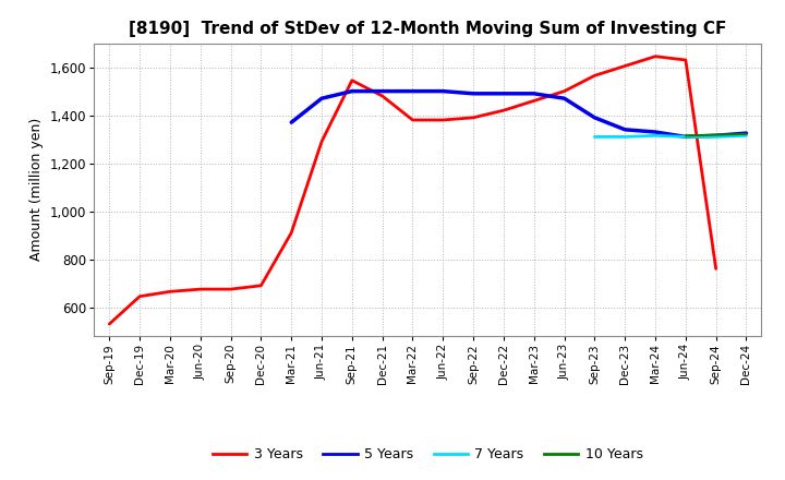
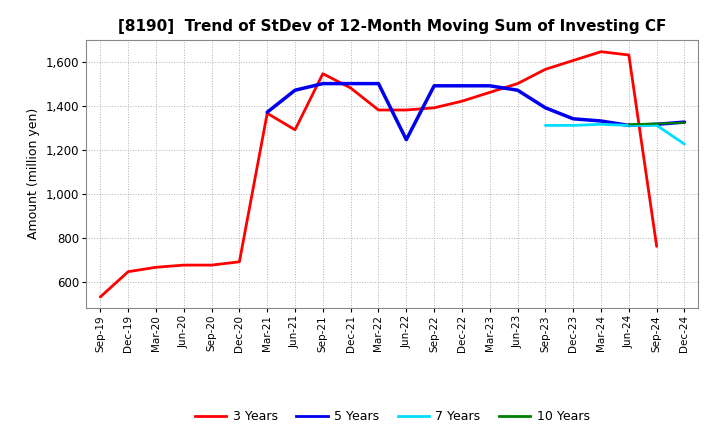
3 Years/Mar-21: 910 -> 1,365
5 Years/Jun-22: 1,500 -> 1,245
7 Years/Dec-24: 1,315 -> 1,225
